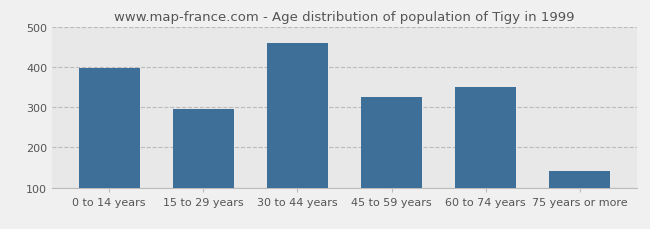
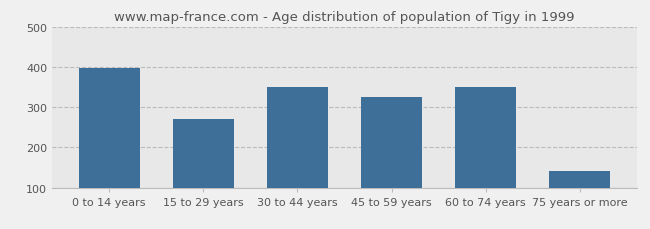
15 to 29 years: 295 -> 270
30 to 44 years: 459 -> 350
